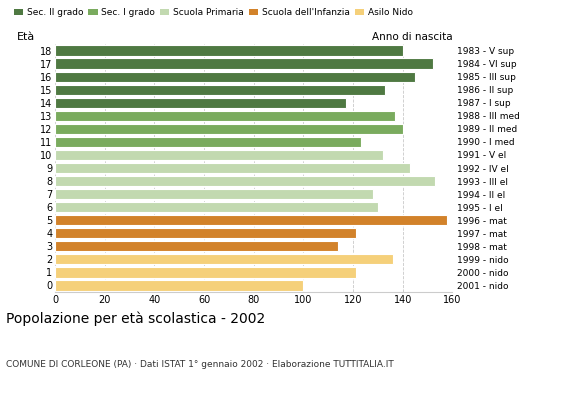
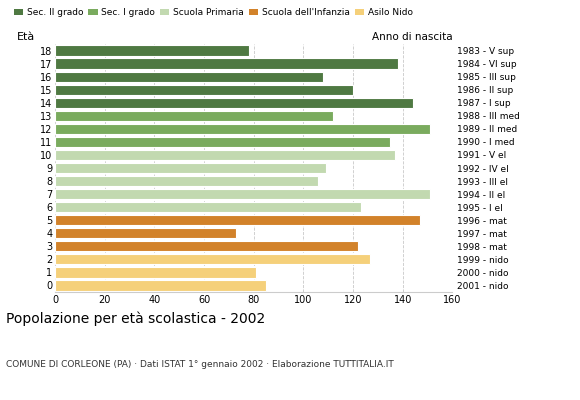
18: 140 -> 78
17: 152 -> 138
16: 145 -> 108
15: 133 -> 120
14: 117 -> 144
13: 137 -> 112
12: 140 -> 151
11: 123 -> 135
10: 132 -> 137
9: 143 -> 109
8: 153 -> 106
7: 128 -> 151
6: 130 -> 123
5: 158 -> 147
4: 121 -> 73
3: 114 -> 122
2: 136 -> 127
1: 121 -> 81
0: 100 -> 85
